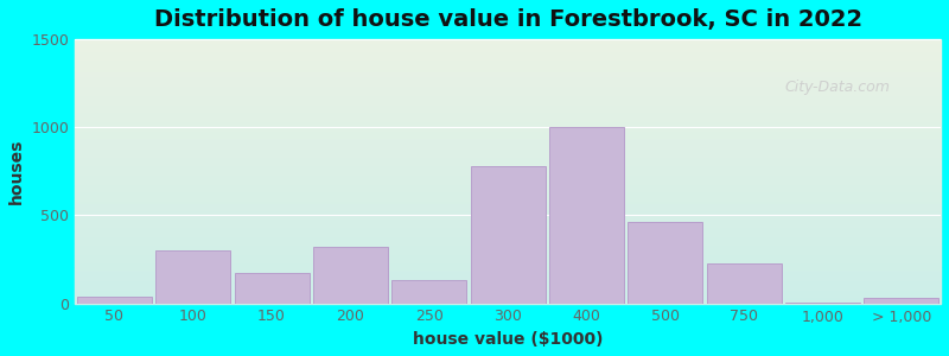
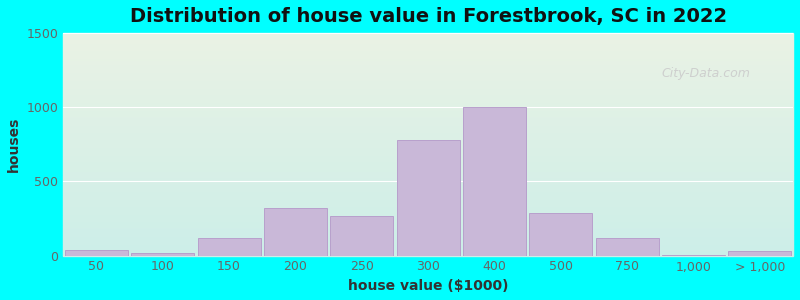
100: 300 -> 20
150: 170 -> 120
250: 130 -> 270
500: 460 -> 290
750: 230 -> 120
